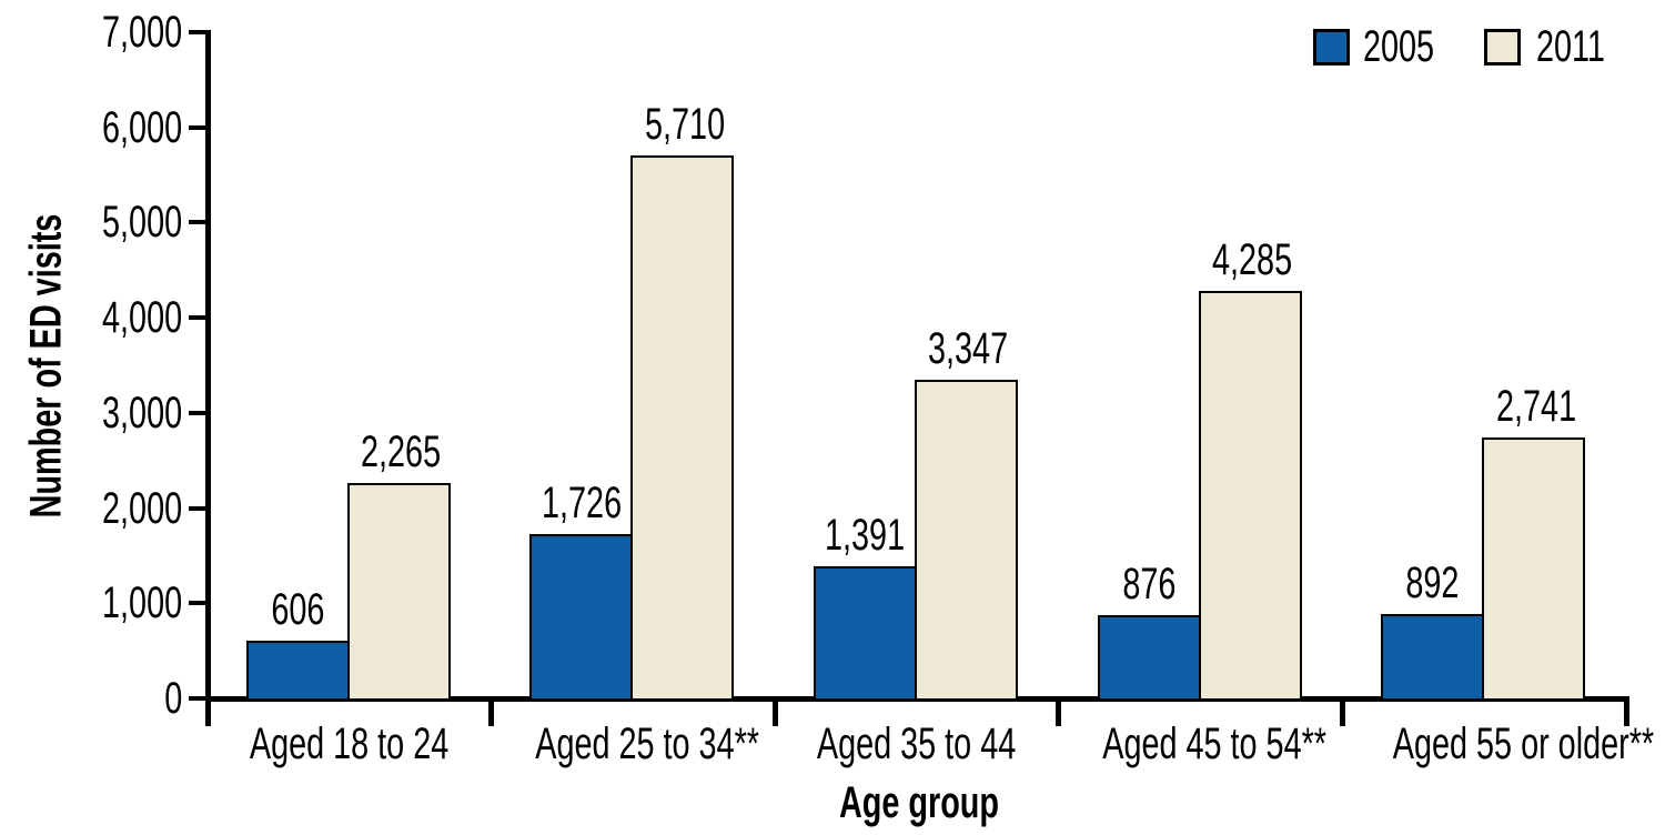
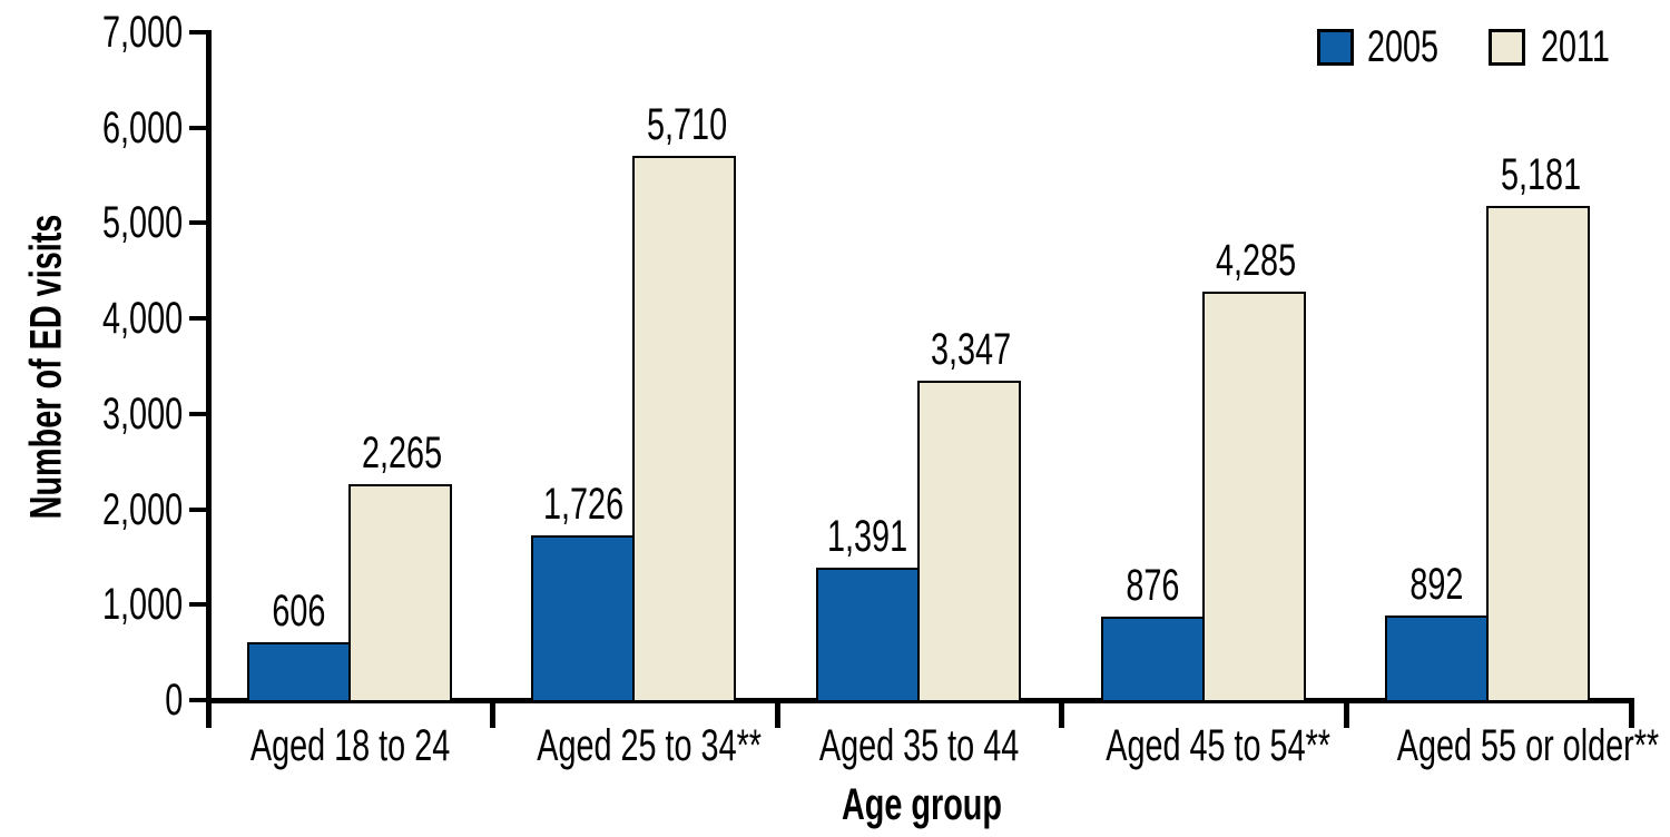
2011/Aged 55 or older**: 2,741 -> 5,181
